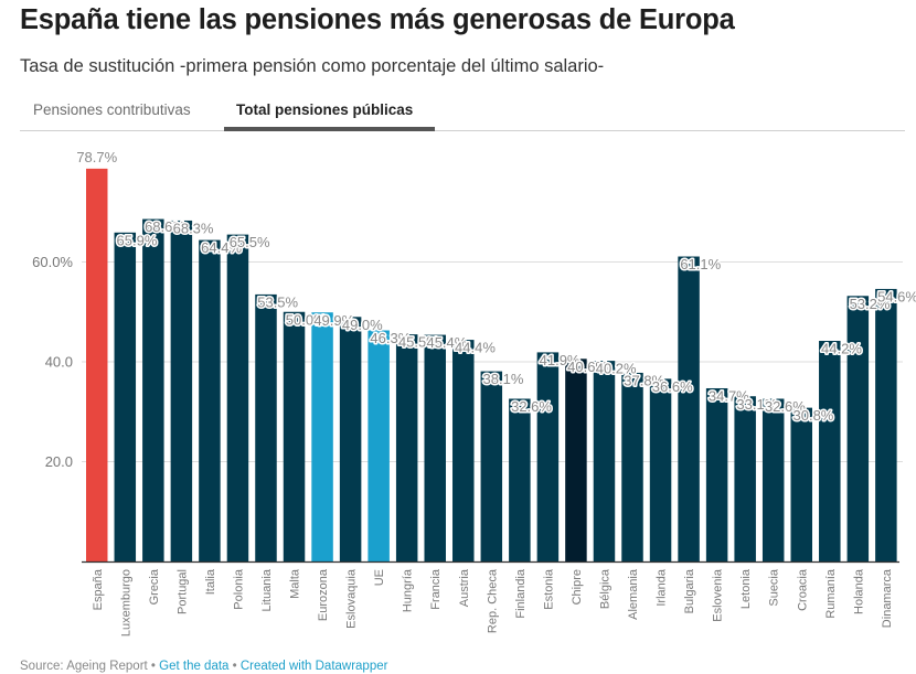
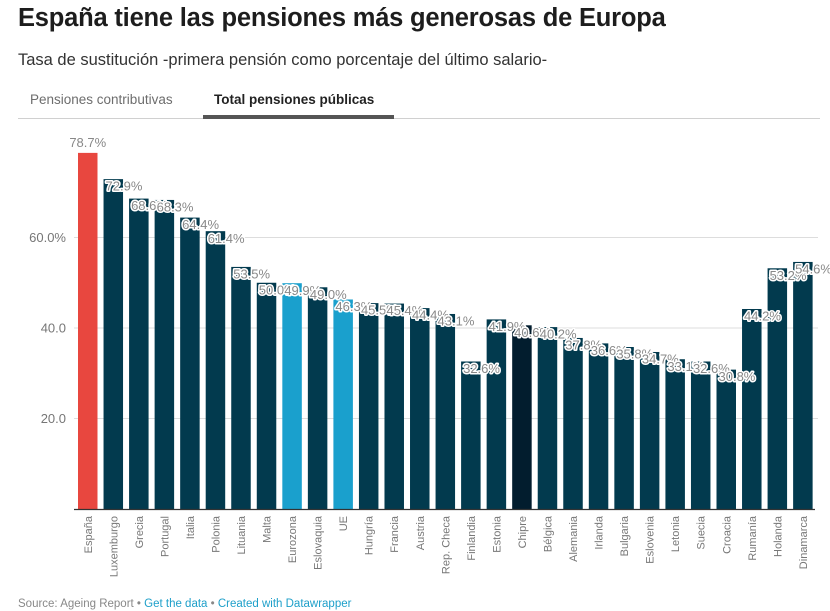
Luxemburgo: 65.9% -> 72.9%
Polonia: 65.5% -> 61.4%
Rep. Checa: 38.1% -> 43.1%
Bulgaria: 61.1% -> 35.8%
